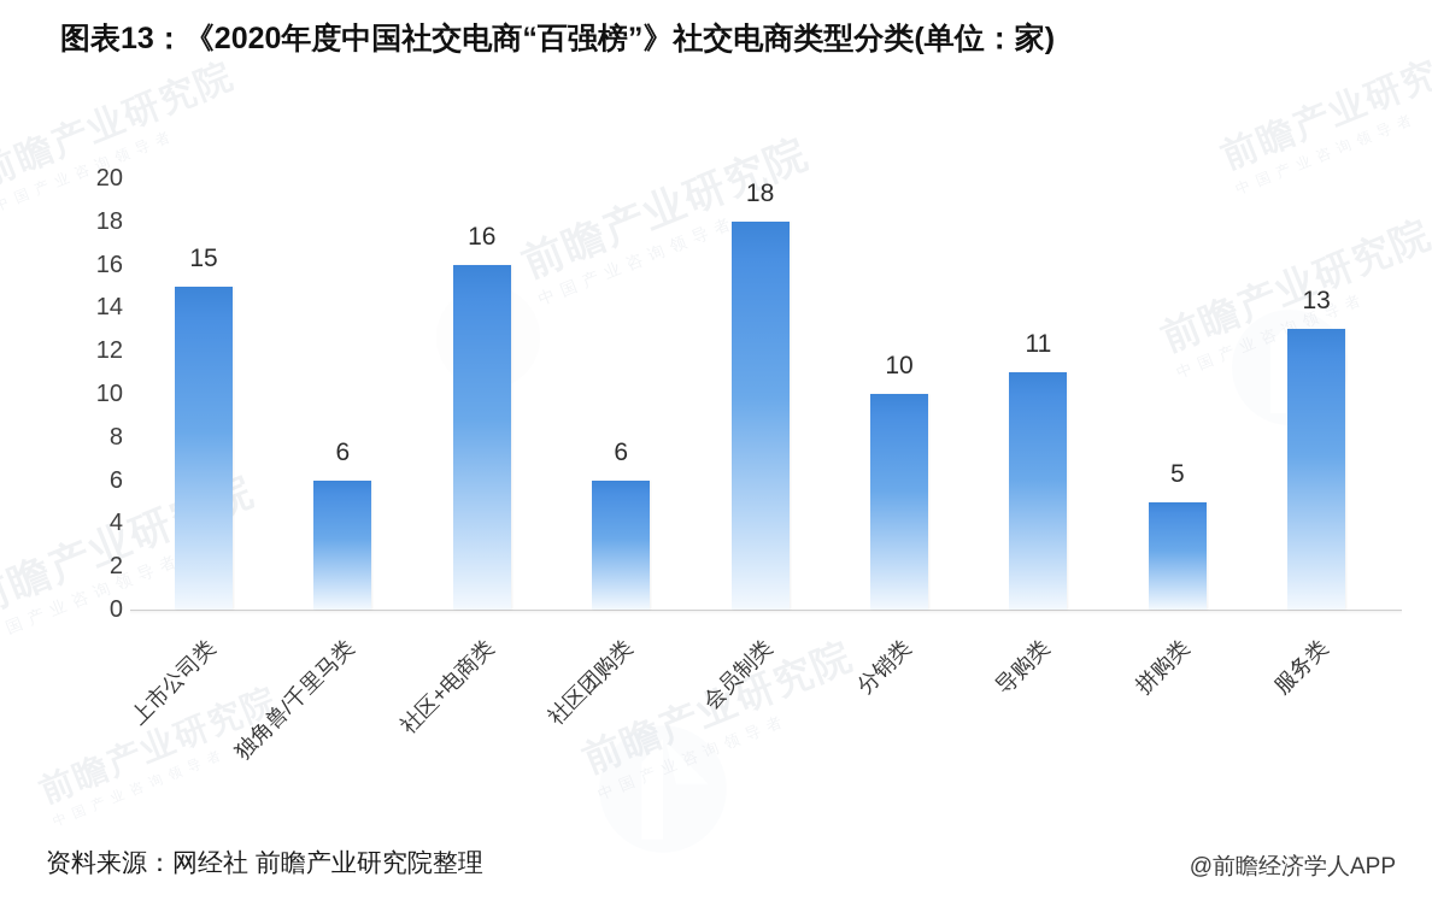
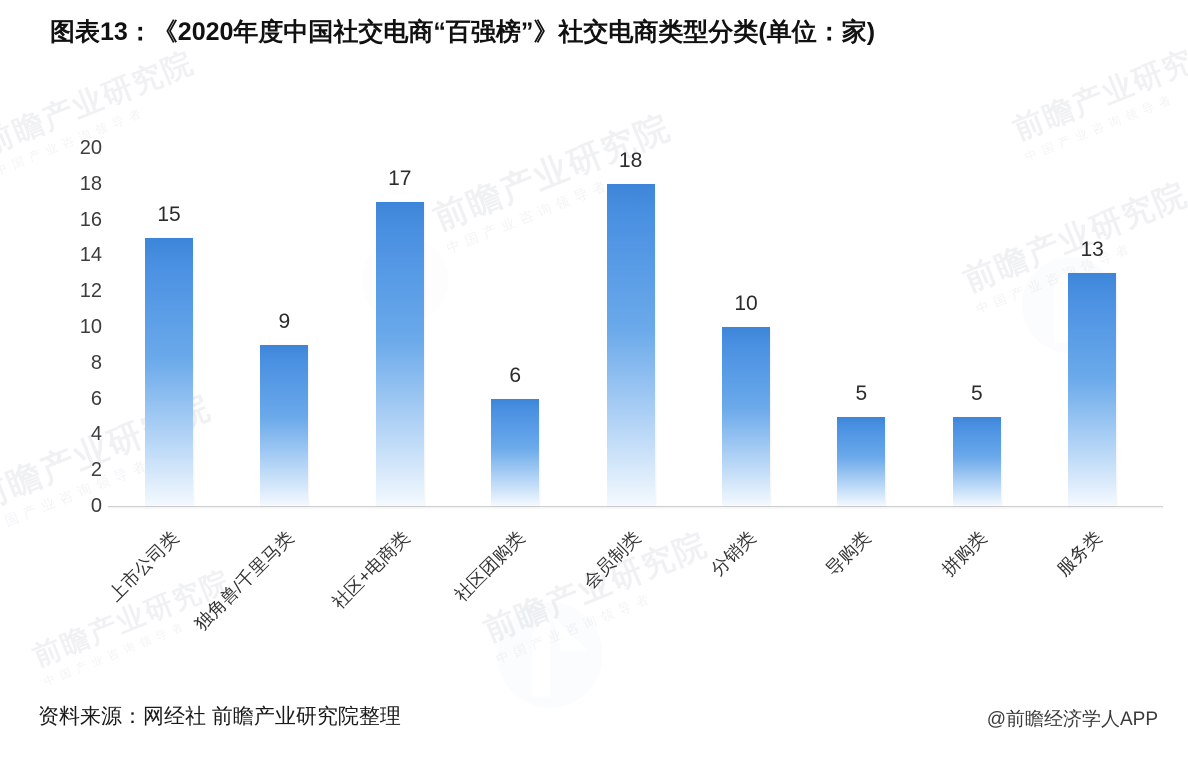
独角兽/千里马类: 6 -> 9
社区+电商类: 16 -> 17
导购类: 11 -> 5
